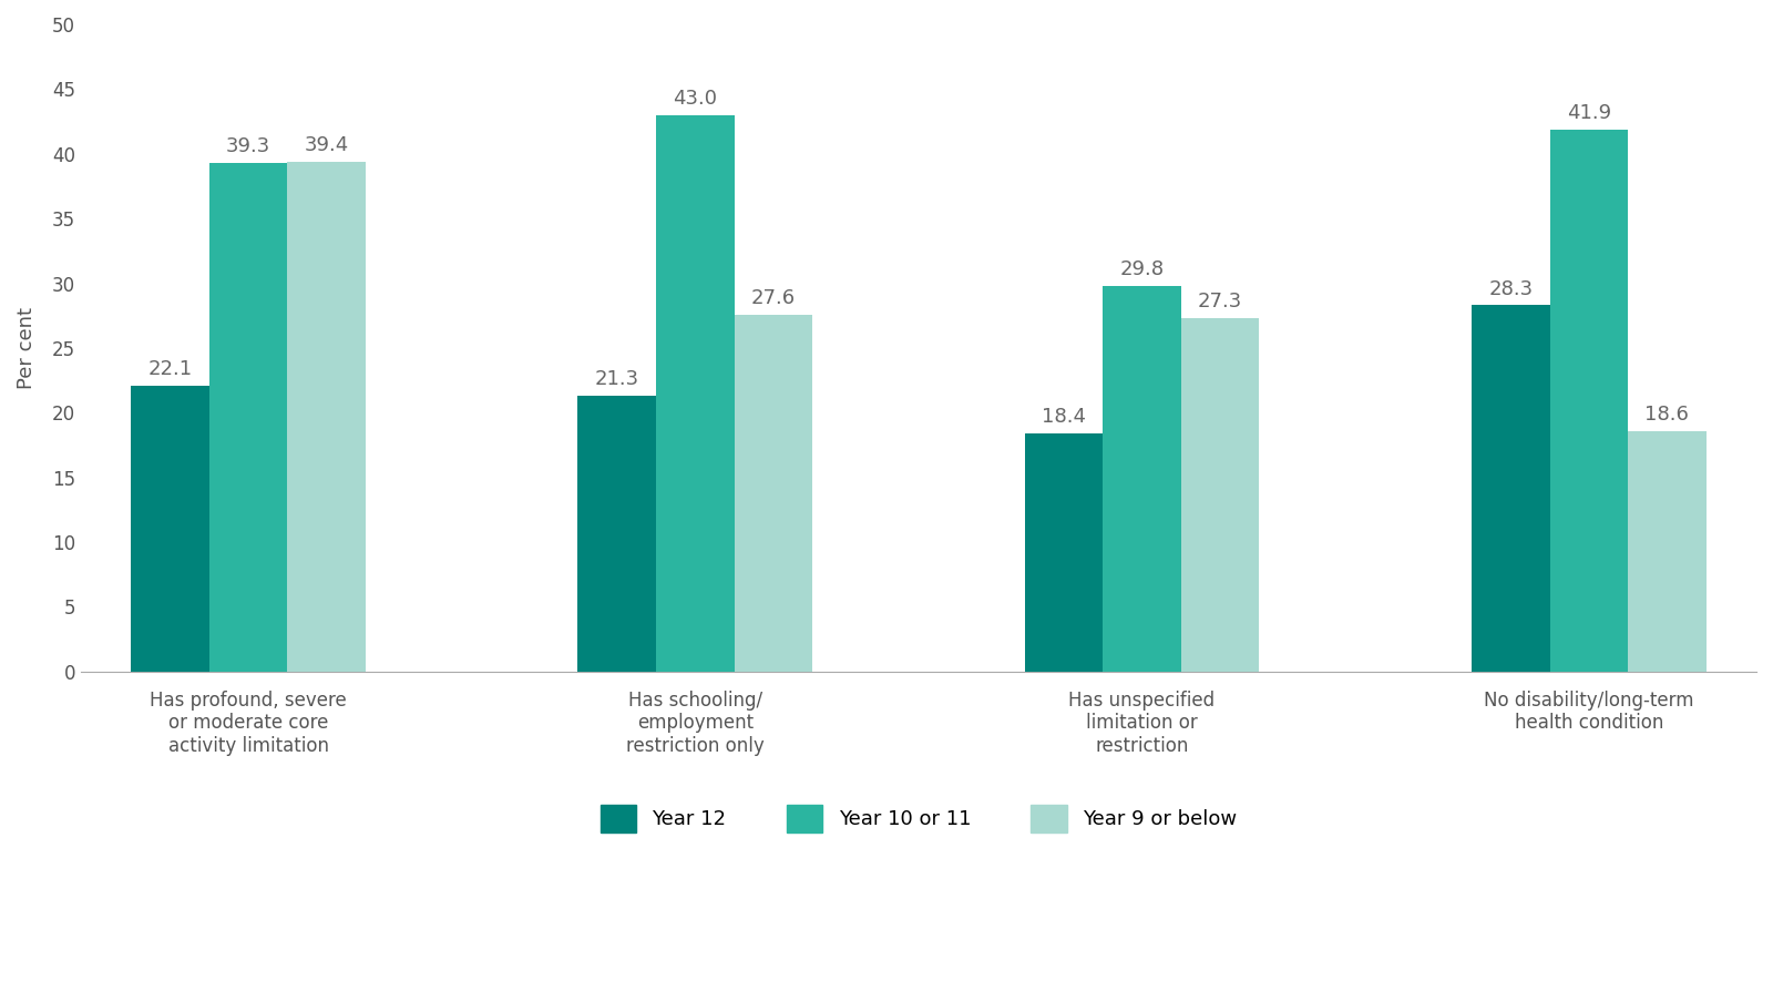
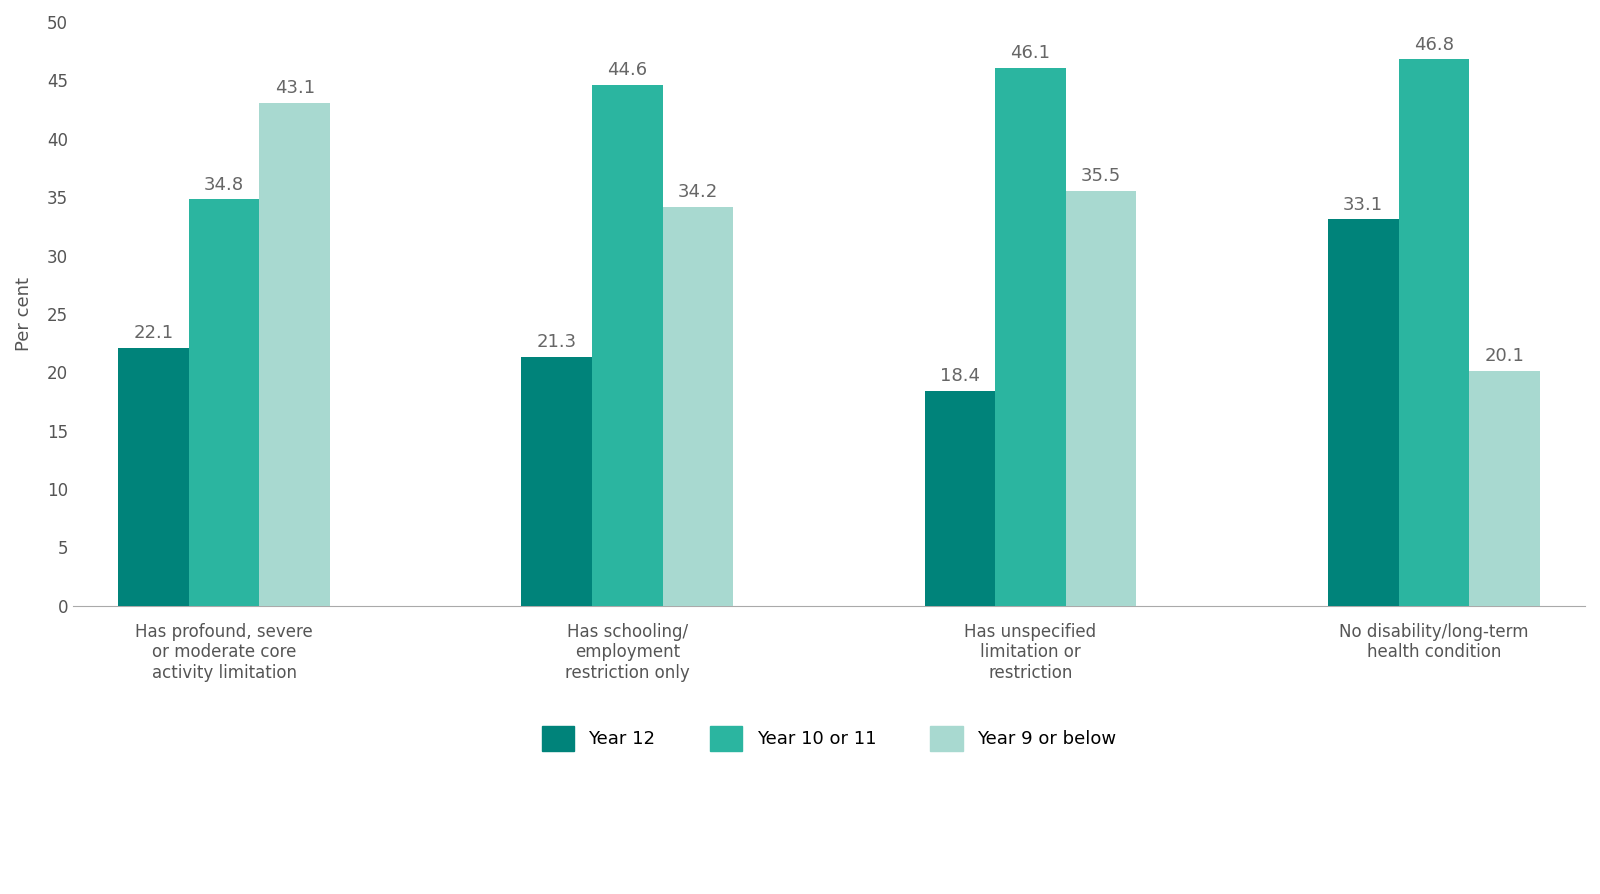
Year 10 or 11/Has profound, severe or moderate core activity limitation: 39.3 -> 34.8
Year 9 or below/Has profound, severe or moderate core activity limitation: 39.4 -> 43.1
Year 10 or 11/Has schooling/ employment restriction only: 43.0 -> 44.6
Year 9 or below/Has schooling/ employment restriction only: 27.6 -> 34.2
Year 10 or 11/Has unspecified limitation or restriction: 29.8 -> 46.1
Year 9 or below/Has unspecified limitation or restriction: 27.3 -> 35.5
Year 12/No disability/long-term health condition: 28.3 -> 33.1
Year 10 or 11/No disability/long-term health condition: 41.9 -> 46.8
Year 9 or below/No disability/long-term health condition: 18.6 -> 20.1
